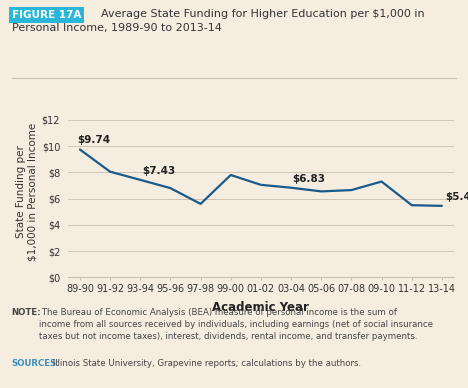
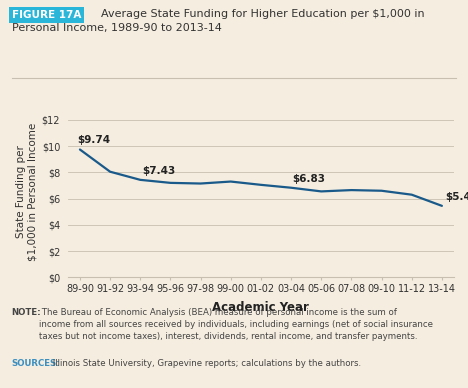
95-96: $6.8 -> $7.2
97-98: $5.6 -> $7.2
99-00: $7.8 -> $7.3
09-10: $7.3 -> $6.6
11-12: $5.5 -> $6.3
